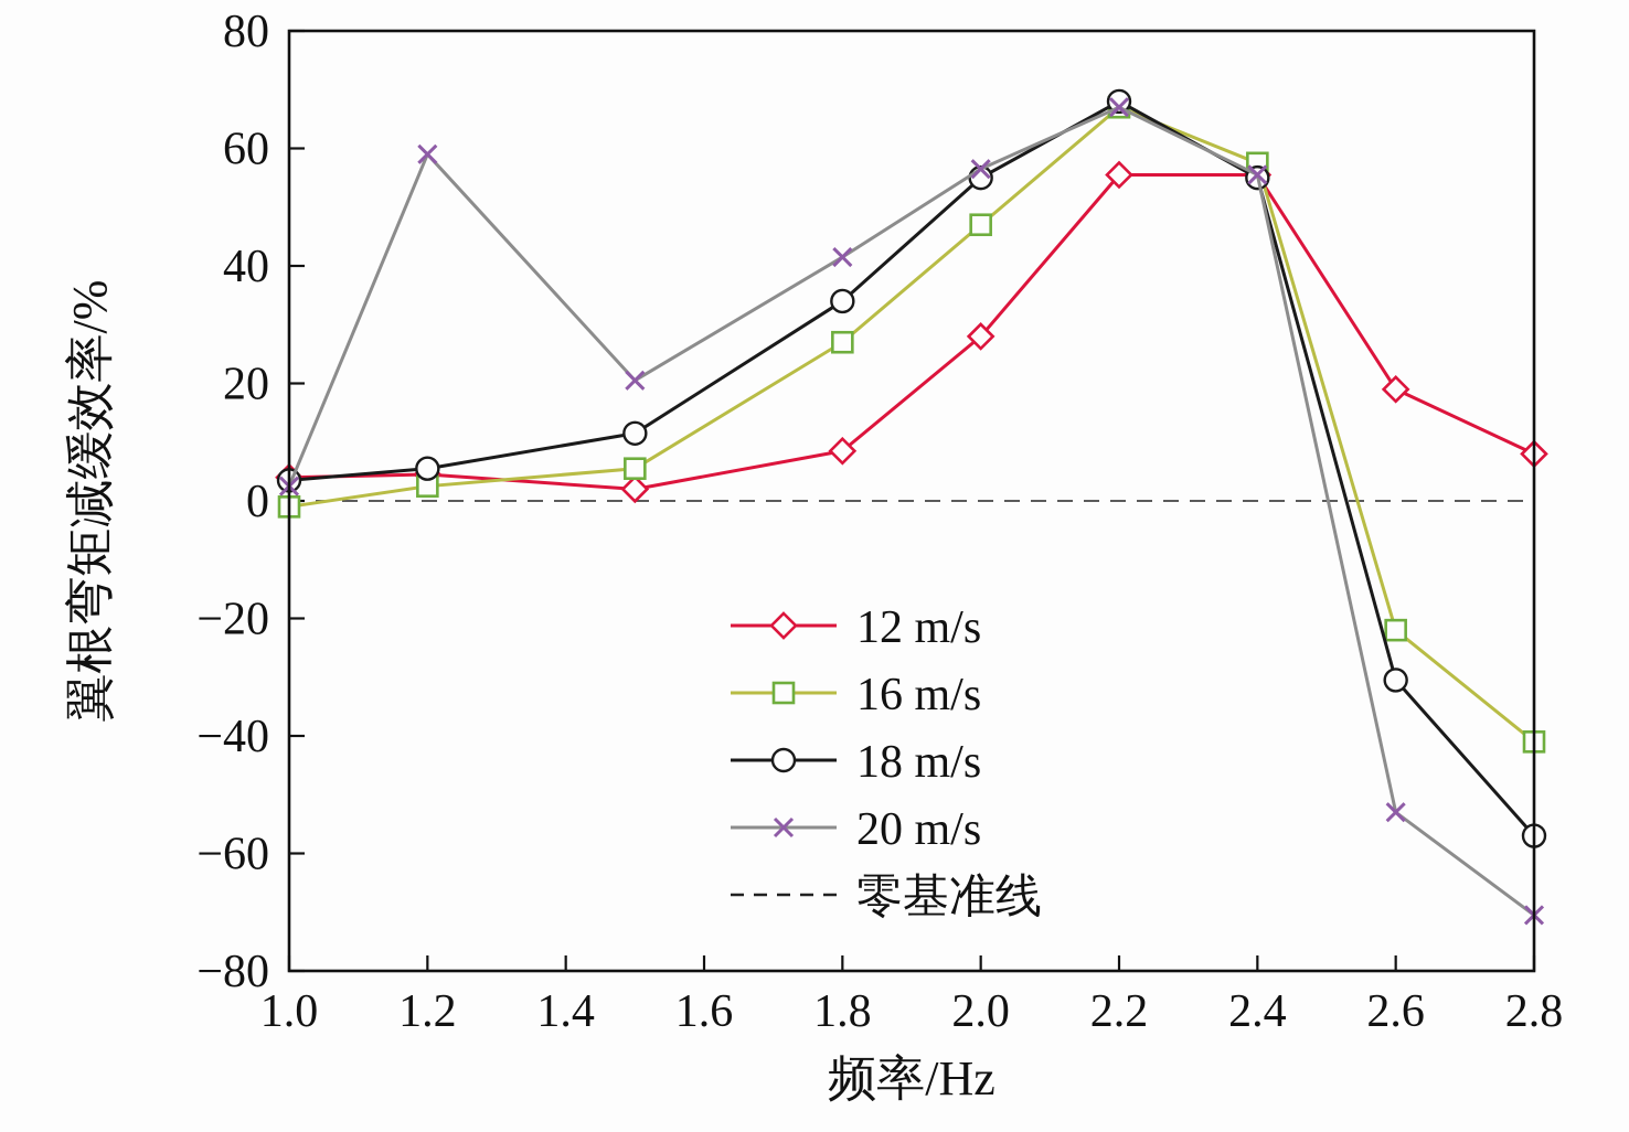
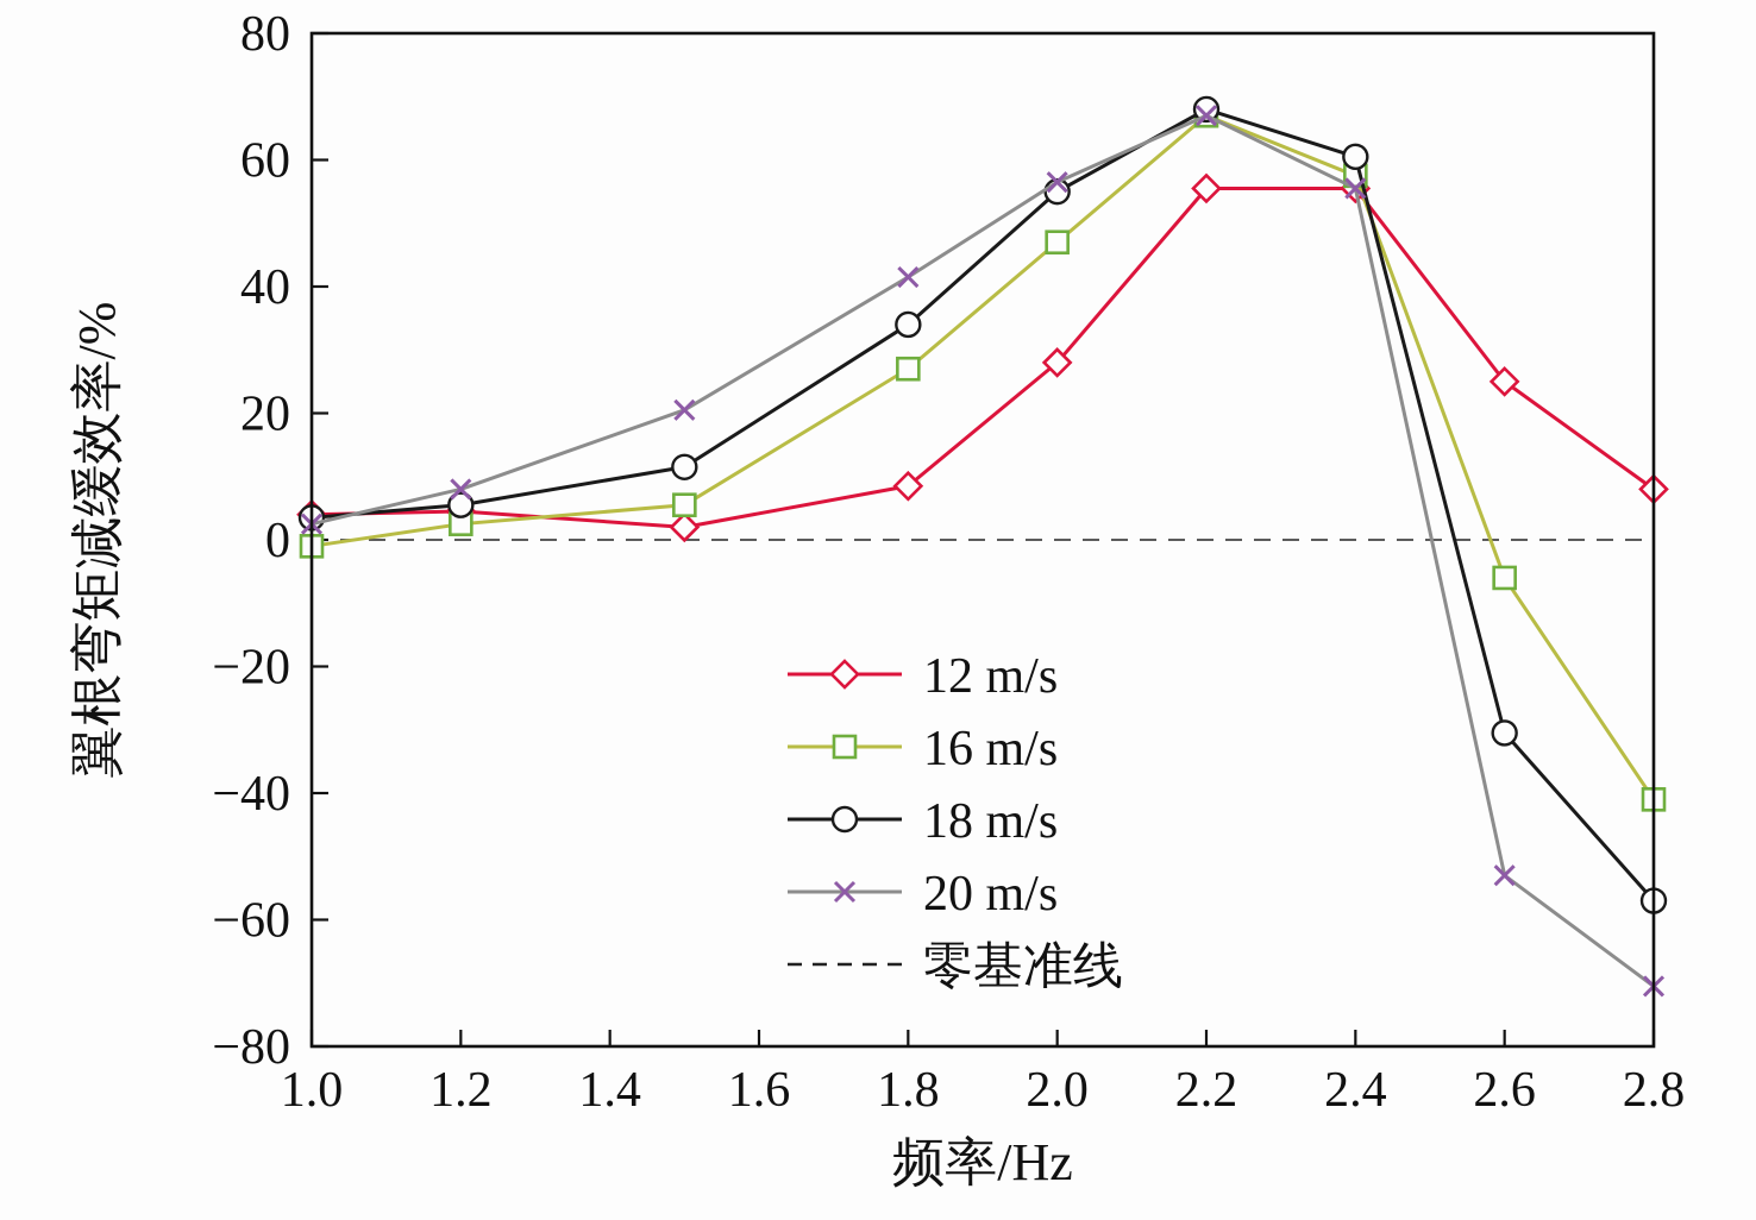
20 m/s/1.2: 59 -> 8
18 m/s/2.4: 55 -> 60
12 m/s/2.6: 19 -> 25
16 m/s/2.6: -22 -> -6
